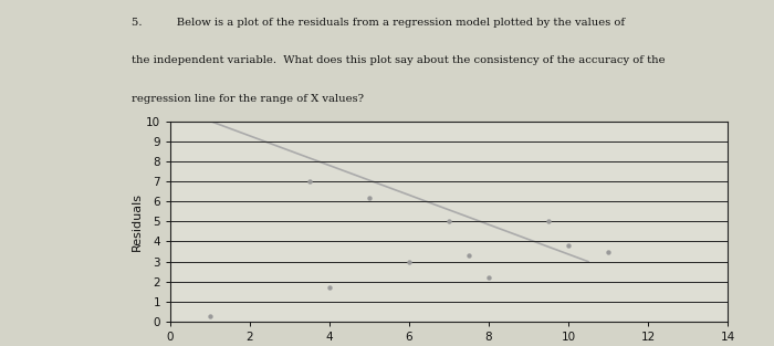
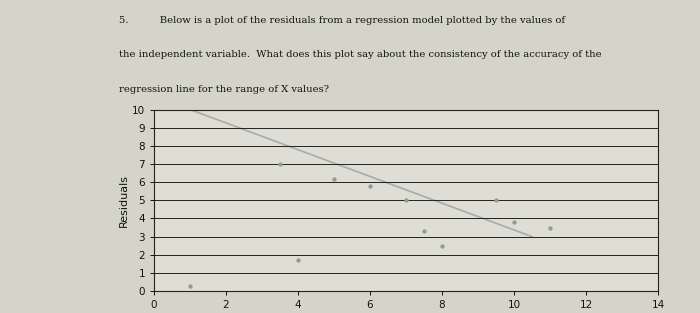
6: 3.0 -> 5.8
8: 2.2 -> 2.5
